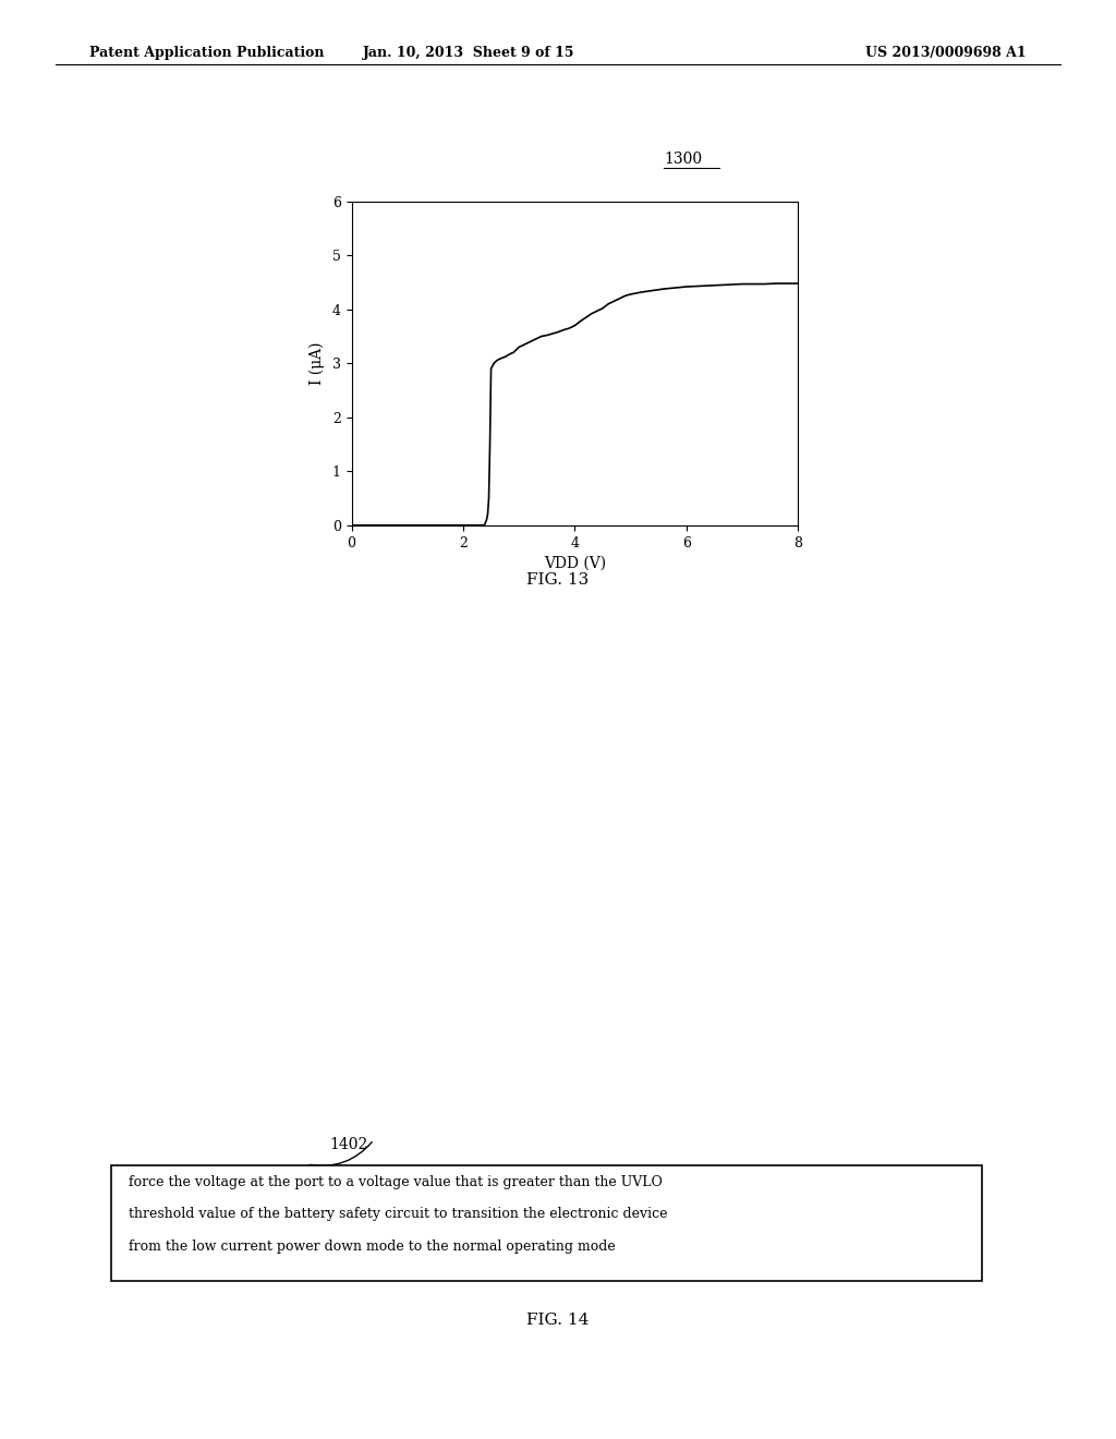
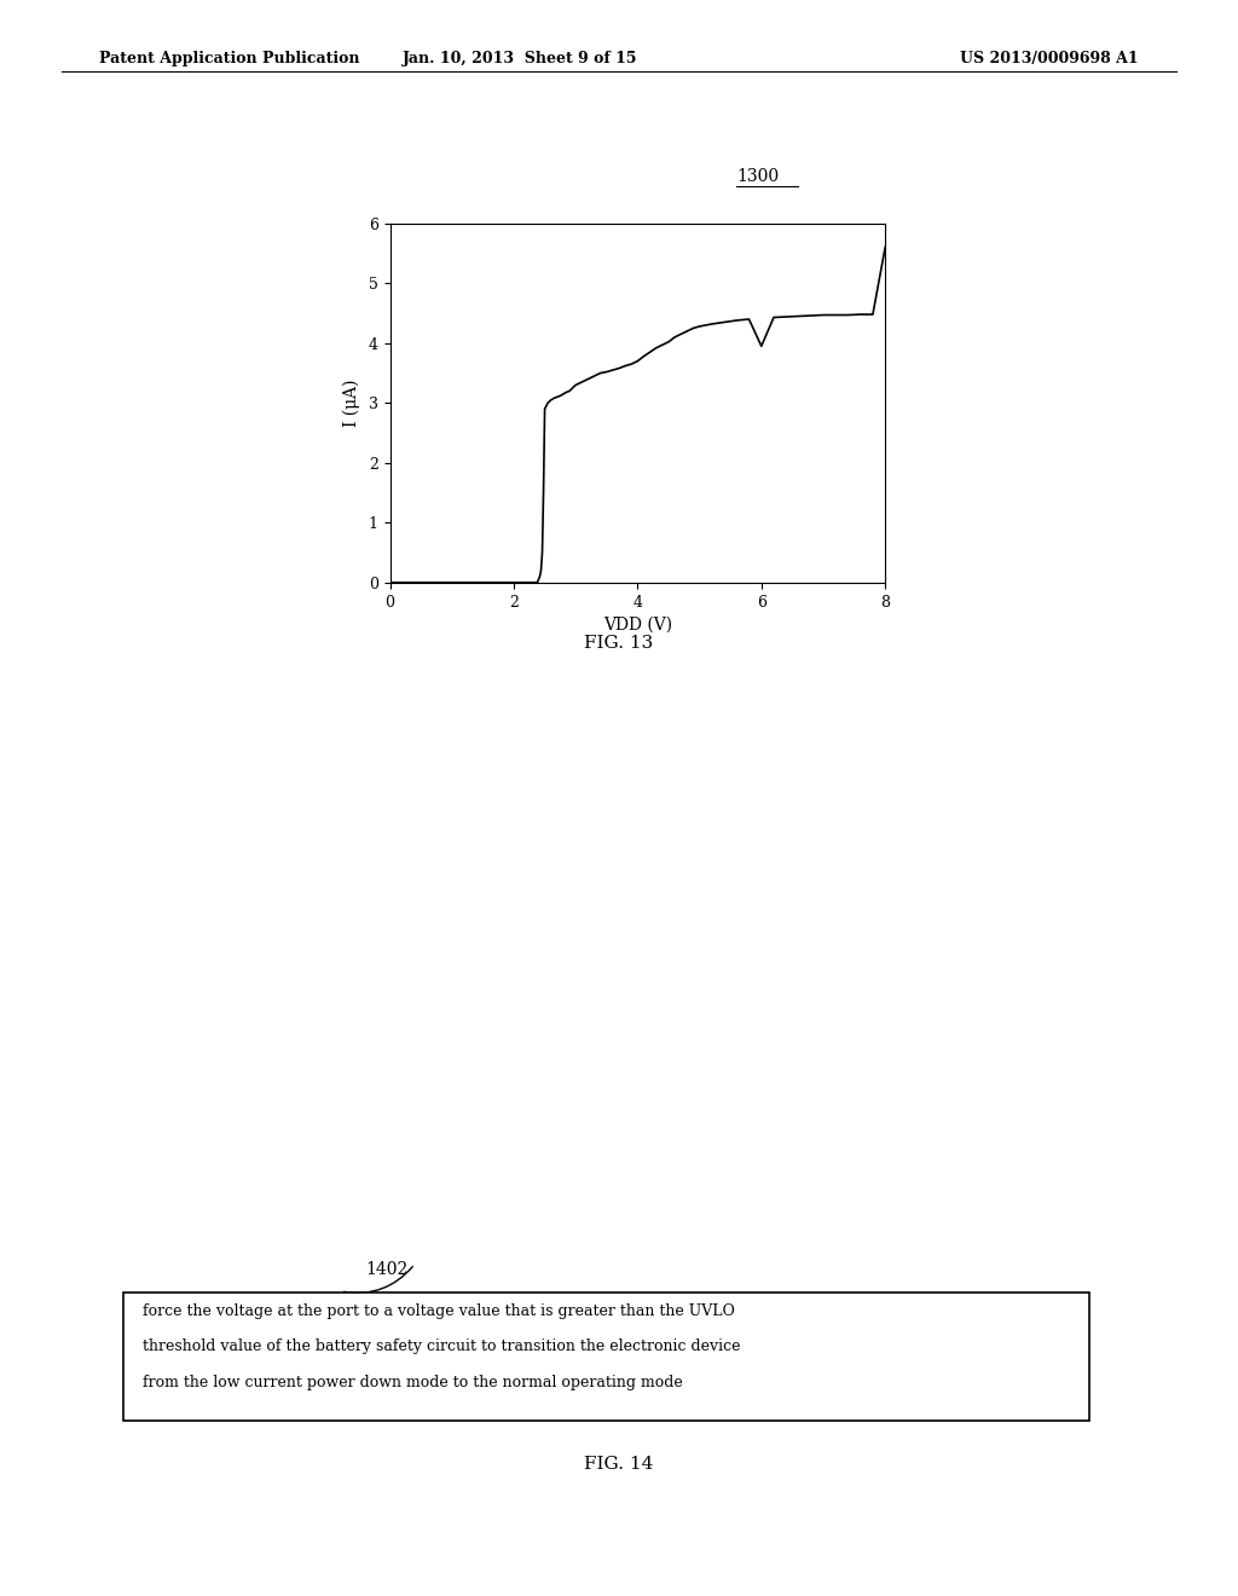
6: 4.42 -> 3.95
8: 4.48 -> 5.60
